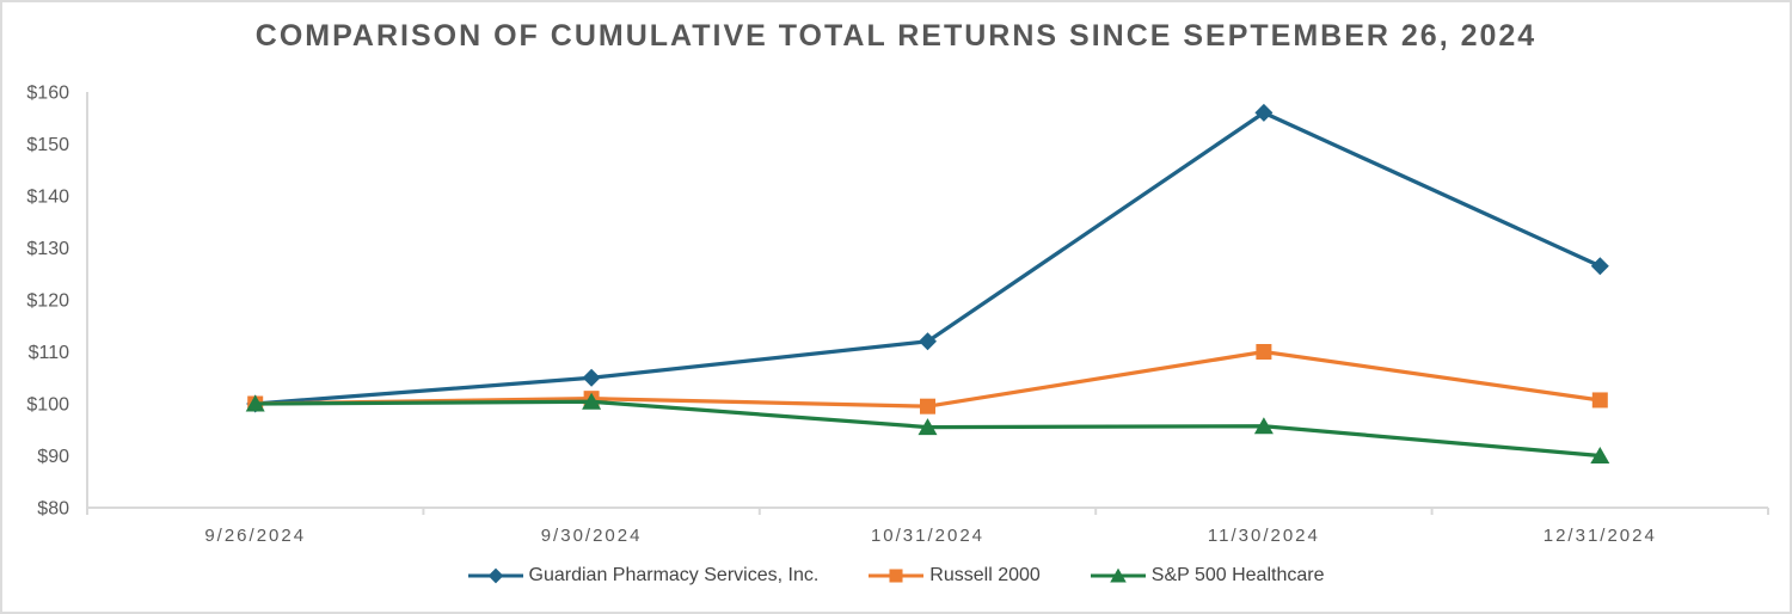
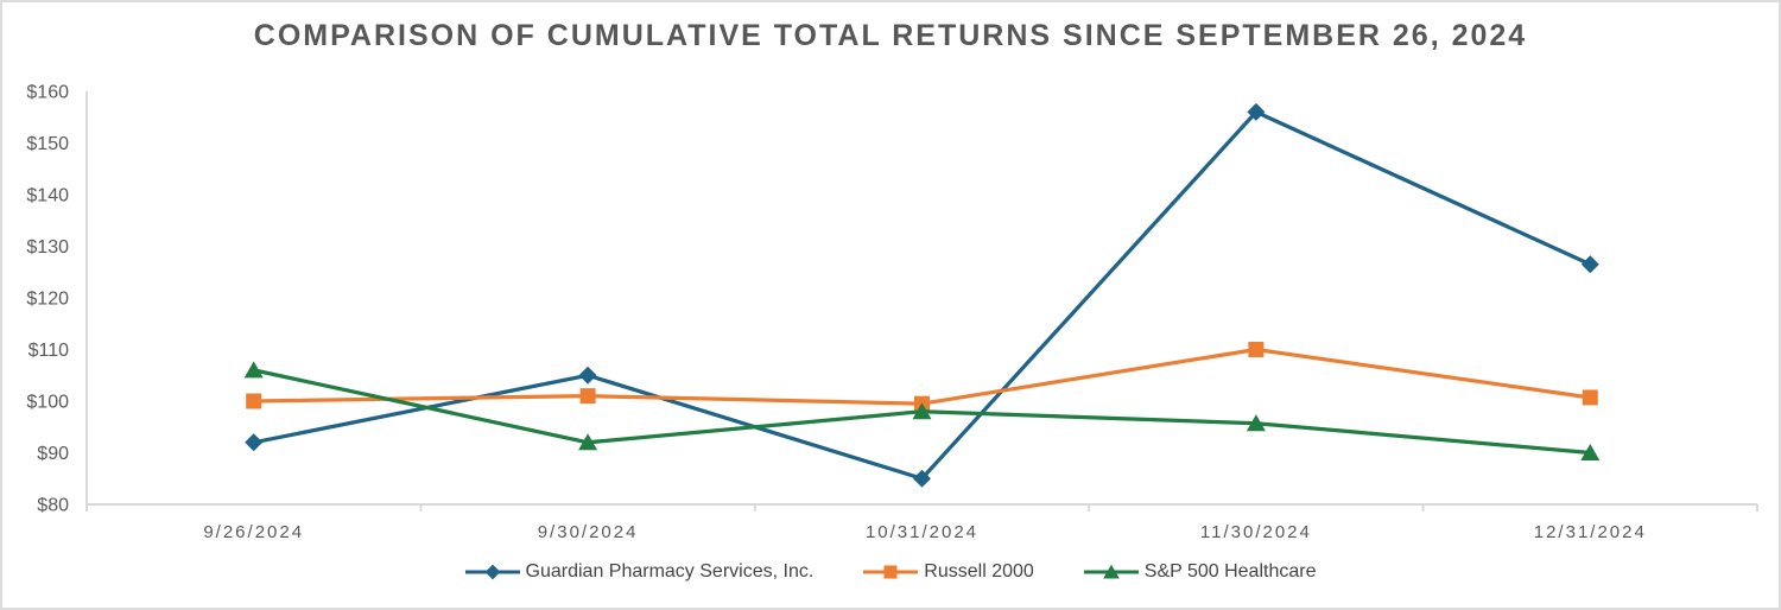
Guardian Pharmacy Services, Inc./9/26/2024: $100 -> $92
S&P 500 Healthcare/9/26/2024: $100 -> $106
S&P 500 Healthcare/9/30/2024: $100 -> $92
Guardian Pharmacy Services, Inc./10/31/2024: $112 -> $85
S&P 500 Healthcare/10/31/2024: $96 -> $98
